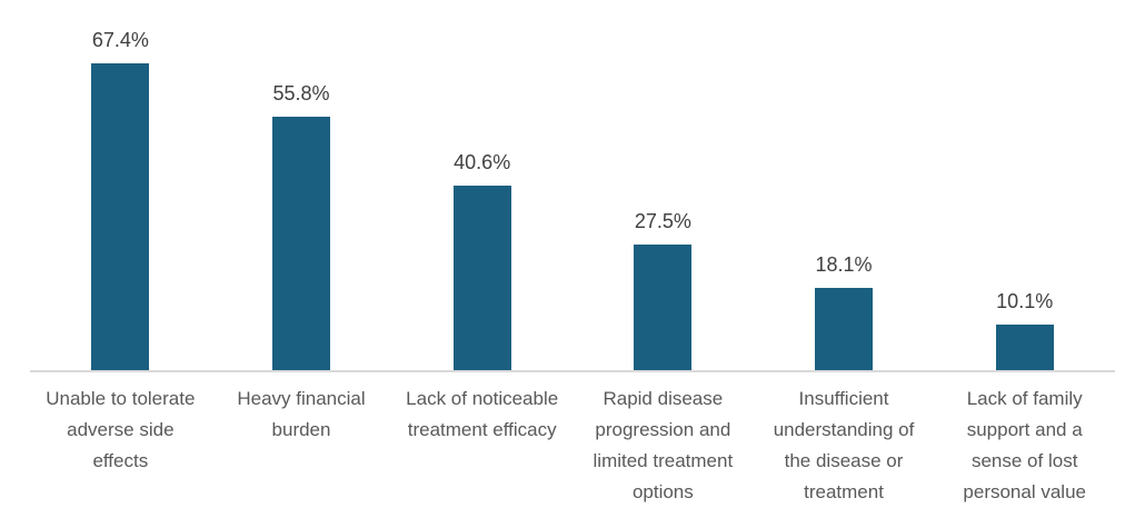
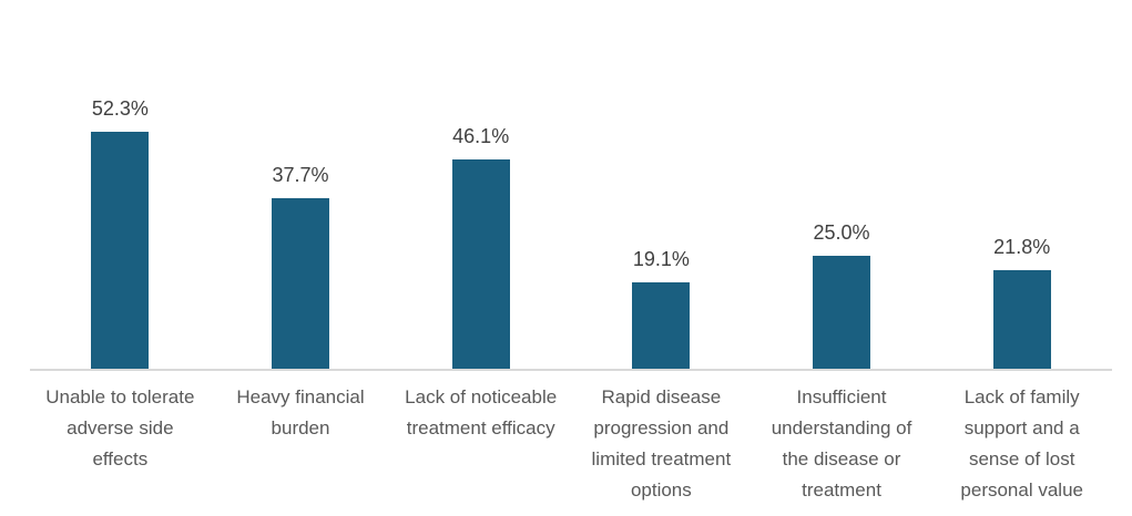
Unable to tolerate adverse side effects: 67.4% -> 52.3%
Heavy financial burden: 55.8% -> 37.7%
Lack of noticeable treatment efficacy: 40.6% -> 46.1%
Rapid disease progression and limited treatment options: 27.5% -> 19.1%
Insufficient understanding of the disease or treatment: 18.1% -> 25.0%
Lack of family support and a sense of lost personal value: 10.1% -> 21.8%
